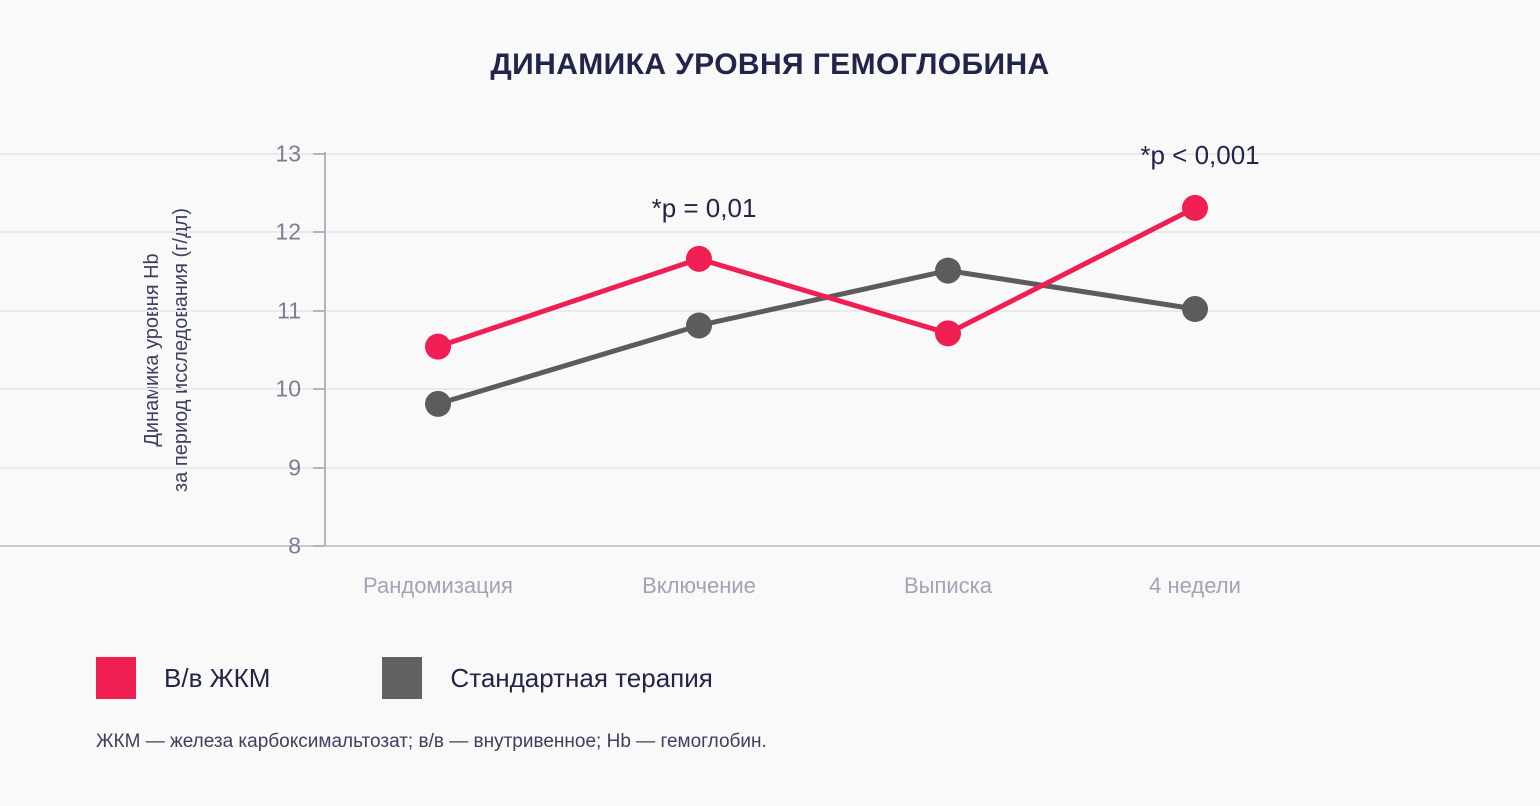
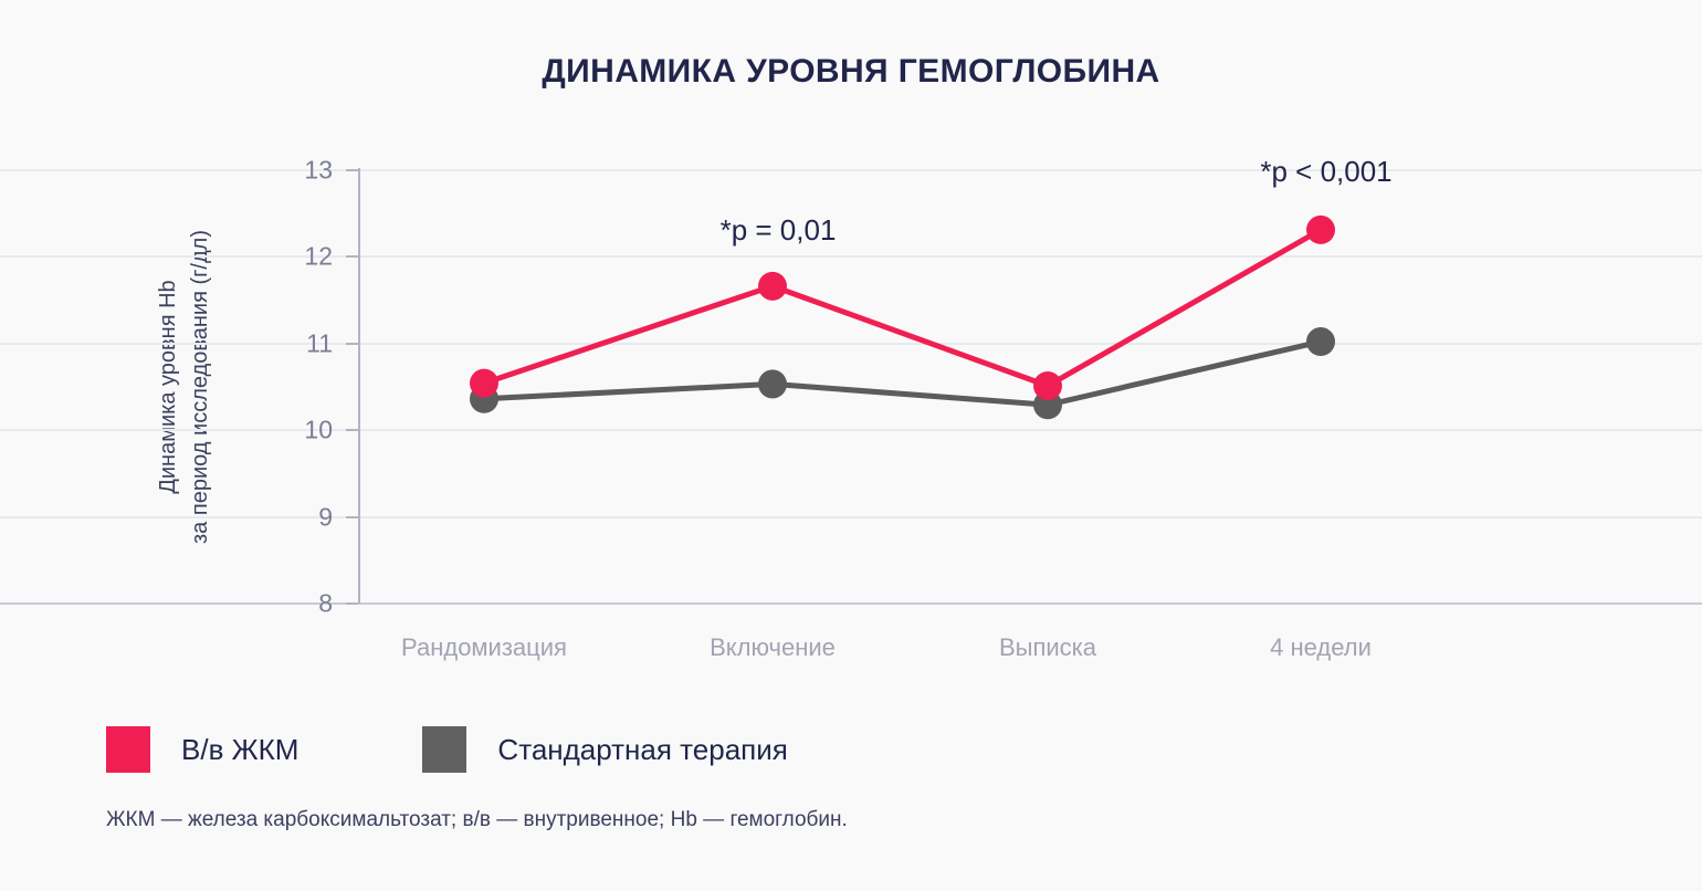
Стандартная терапия/Рандомизация: 9.8 -> 10.3
Стандартная терапия/Включение: 10.8 -> 10.5
В/в ЖКМ/Выписка: 10.7 -> 10.5
Стандартная терапия/Выписка: 11.5 -> 10.3
